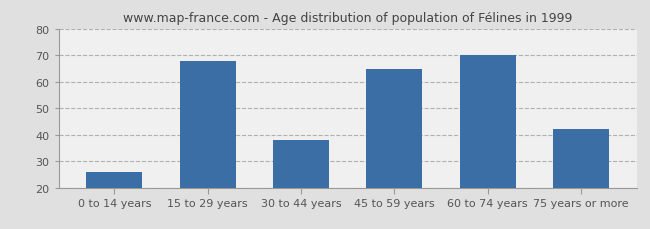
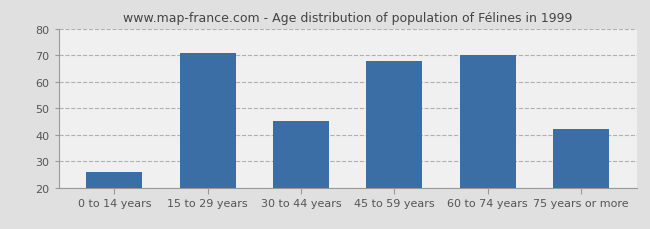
15 to 29 years: 68 -> 71
30 to 44 years: 38 -> 45
45 to 59 years: 65 -> 68
